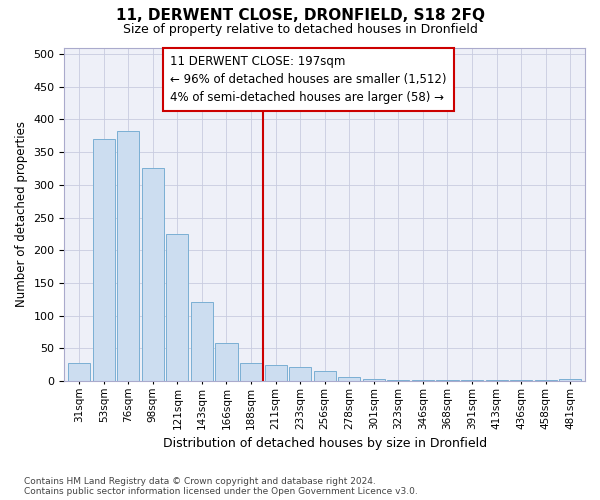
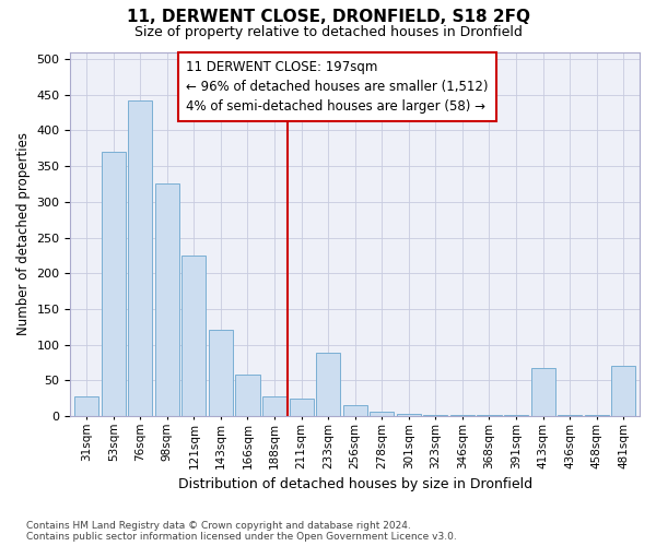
76sqm: 382 -> 442
233sqm: 22 -> 88
413sqm: 1 -> 68
481sqm: 3 -> 70
